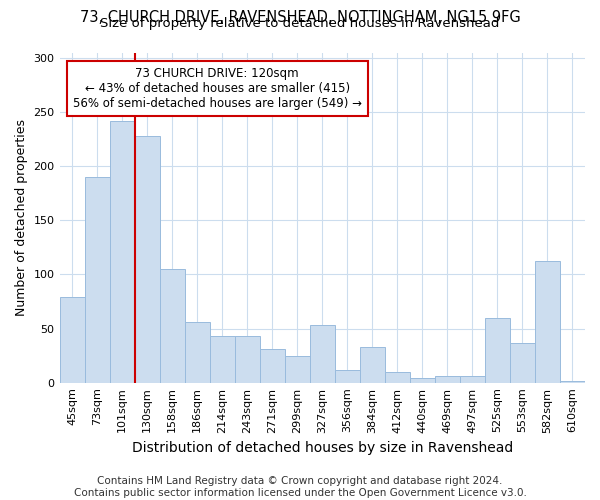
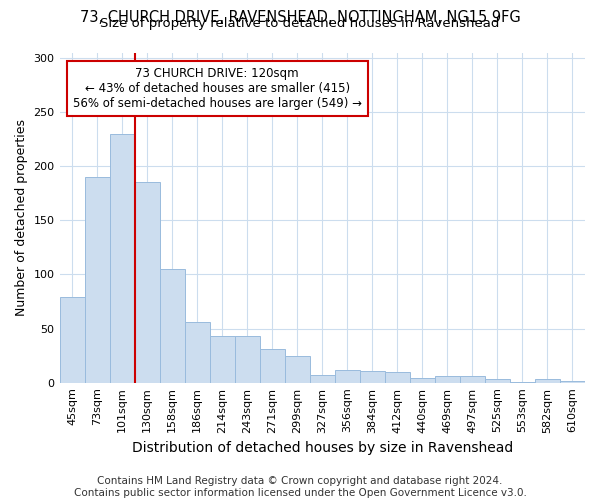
101sqm: 242 -> 230
130sqm: 228 -> 185
327sqm: 53 -> 7
384sqm: 33 -> 11
525sqm: 60 -> 3
553sqm: 37 -> 1
582sqm: 112 -> 3
